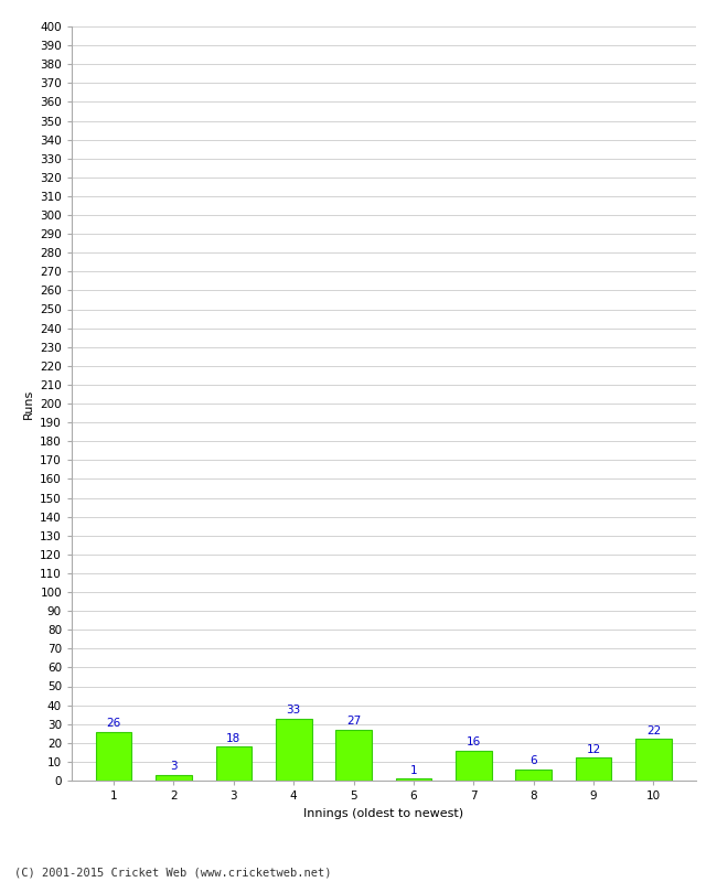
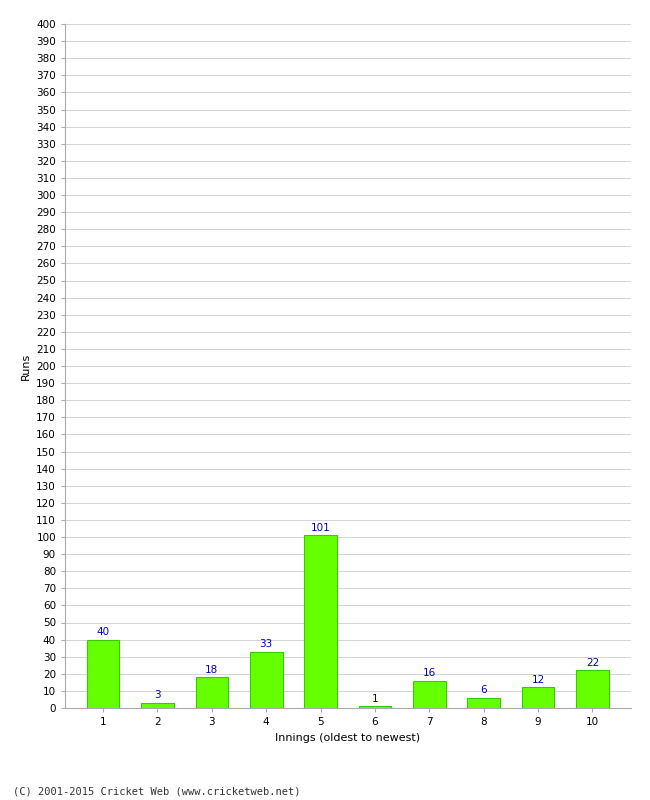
1: 26 -> 40
5: 27 -> 101
